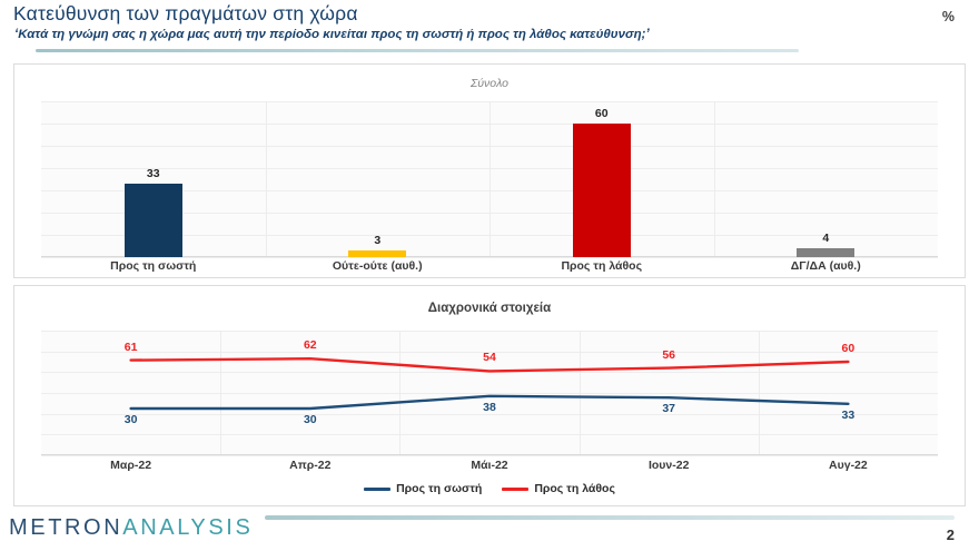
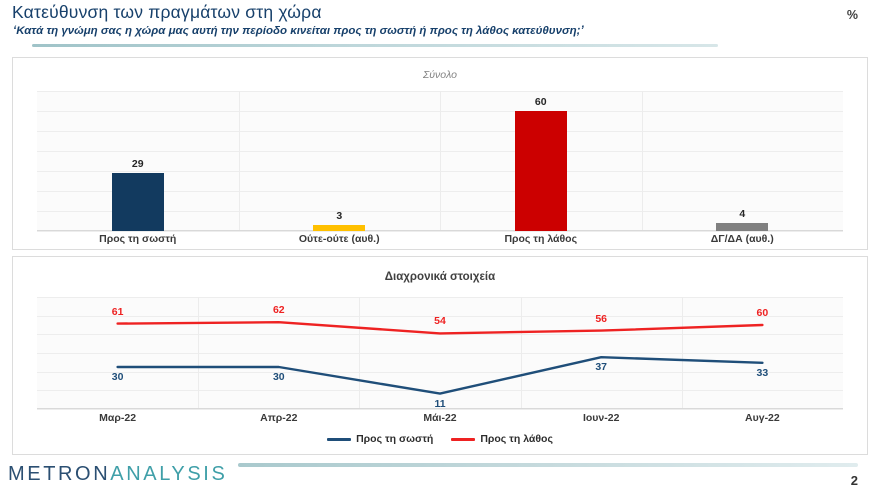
Σύνολο/Προς τη σωστή: 33 -> 29
Διαχρονικά στοιχεία/Προς τη σωστή/Μάι-22: 38 -> 11
